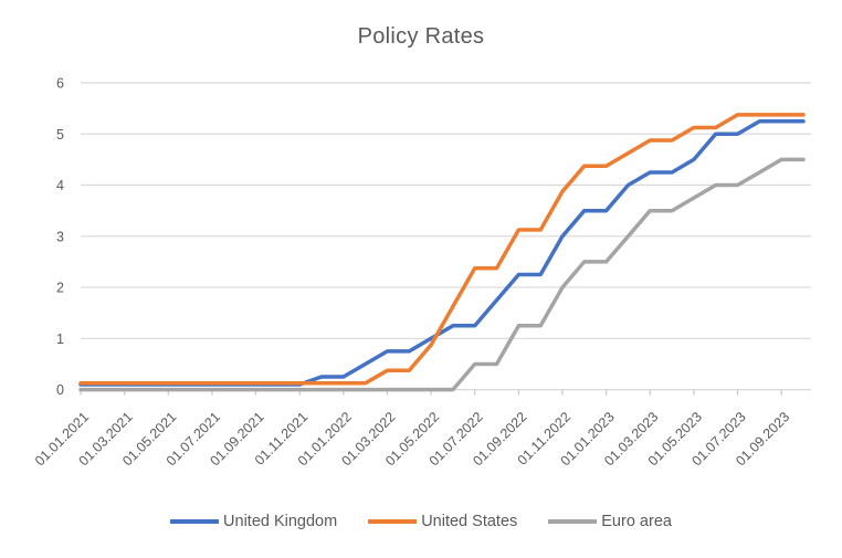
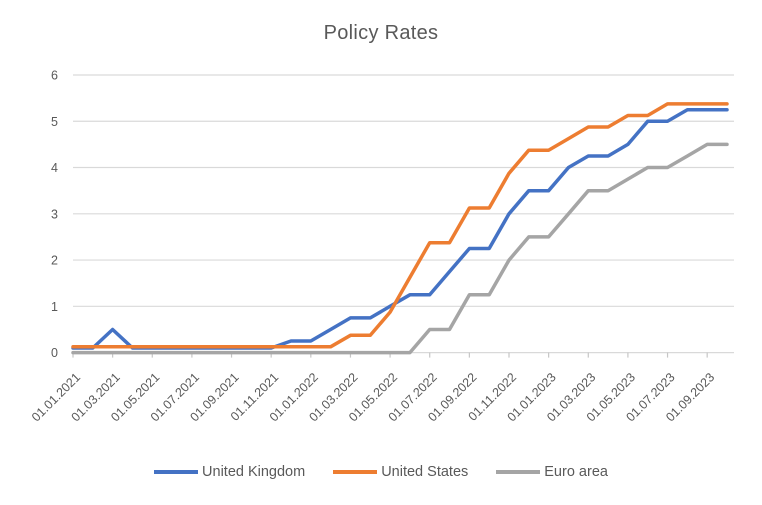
United Kingdom/01.03.2021: 0.1 -> 0.5
